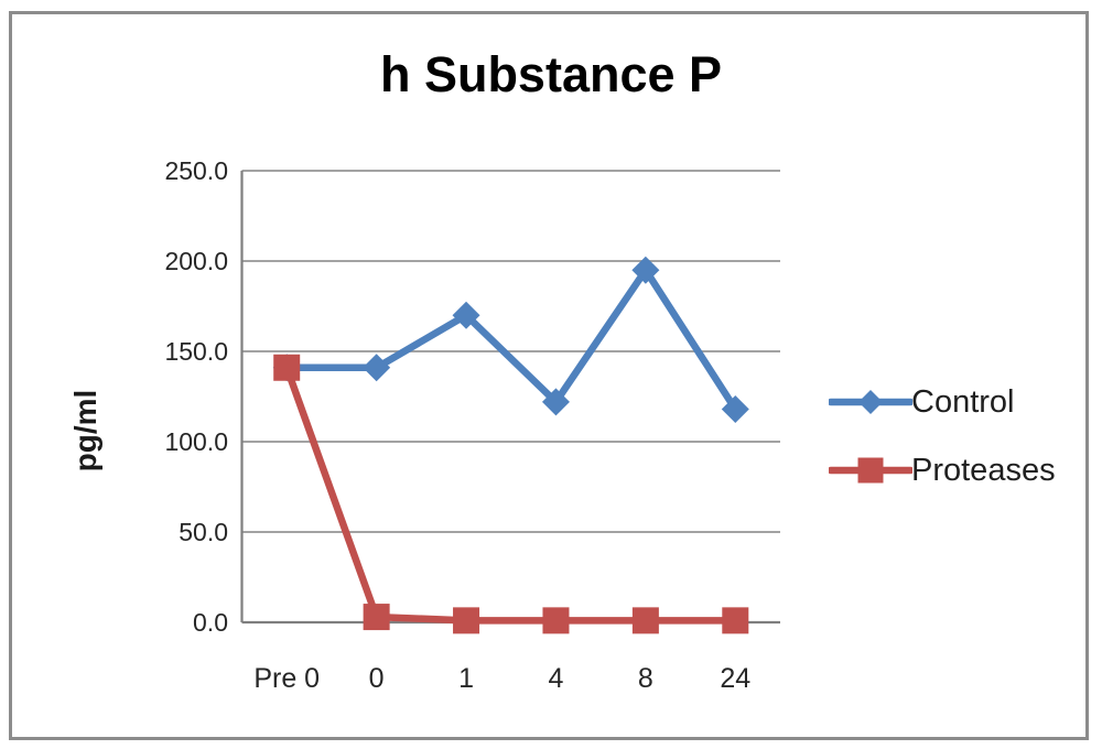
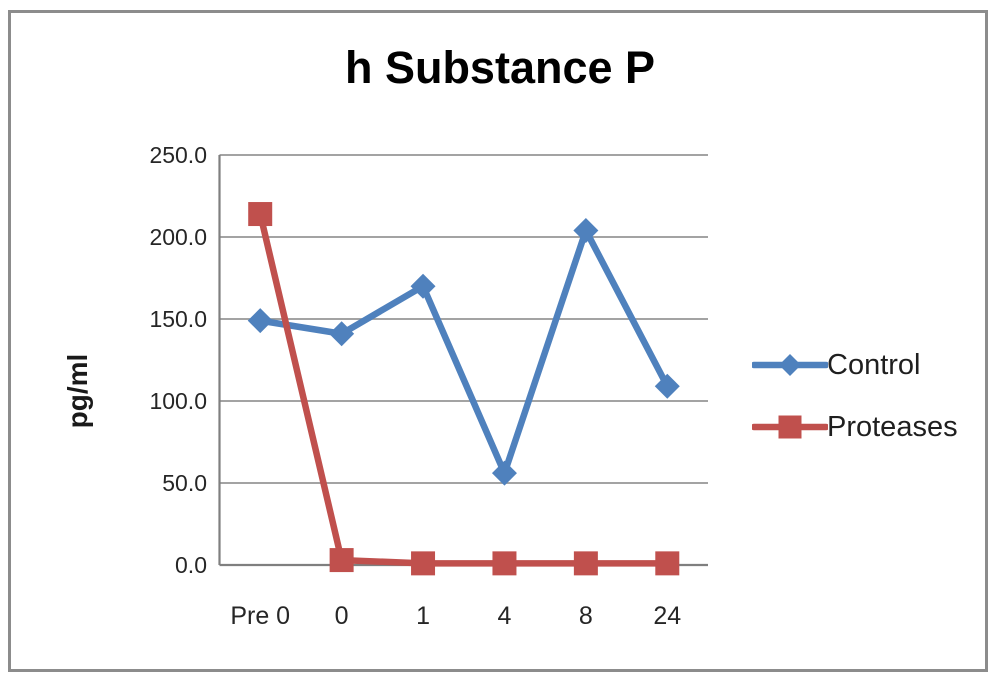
Control/Pre 0: 141 -> 149
Proteases/Pre 0: 141 -> 214
Control/4: 122 -> 56
Control/8: 195 -> 204
Control/24: 118 -> 109
